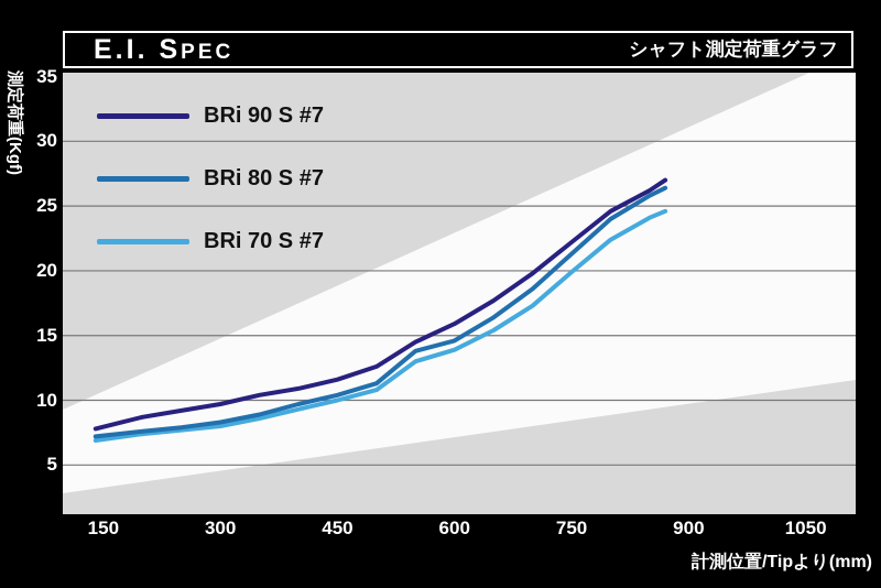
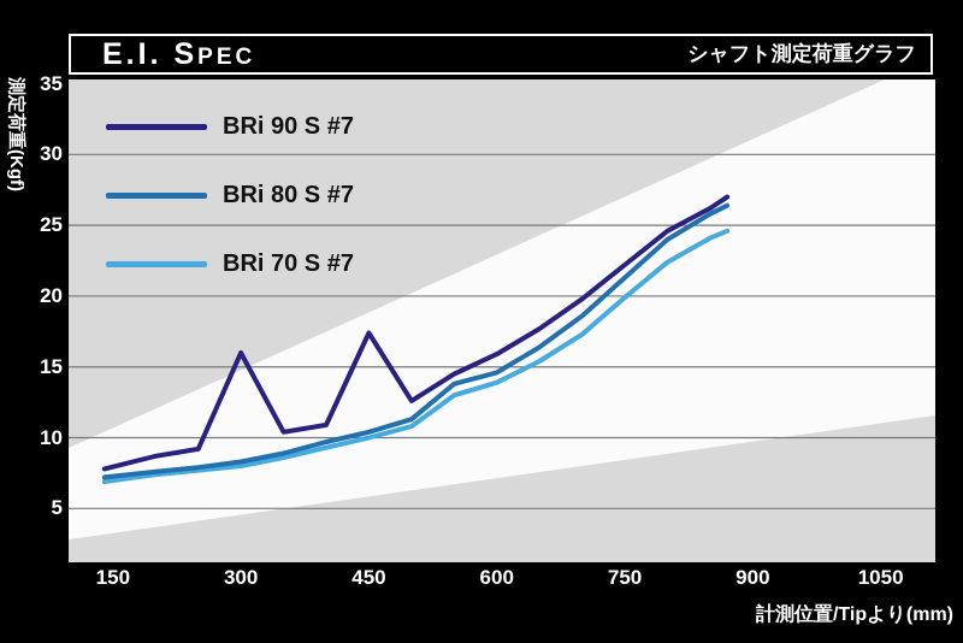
BRi 90 S #7/300: 9.7 -> 16.0
BRi 90 S #7/450: 11.6 -> 17.4
